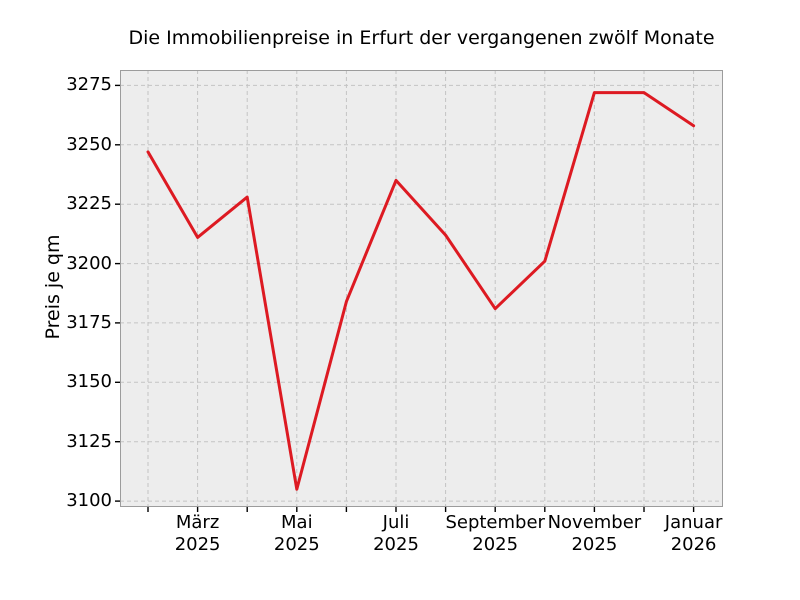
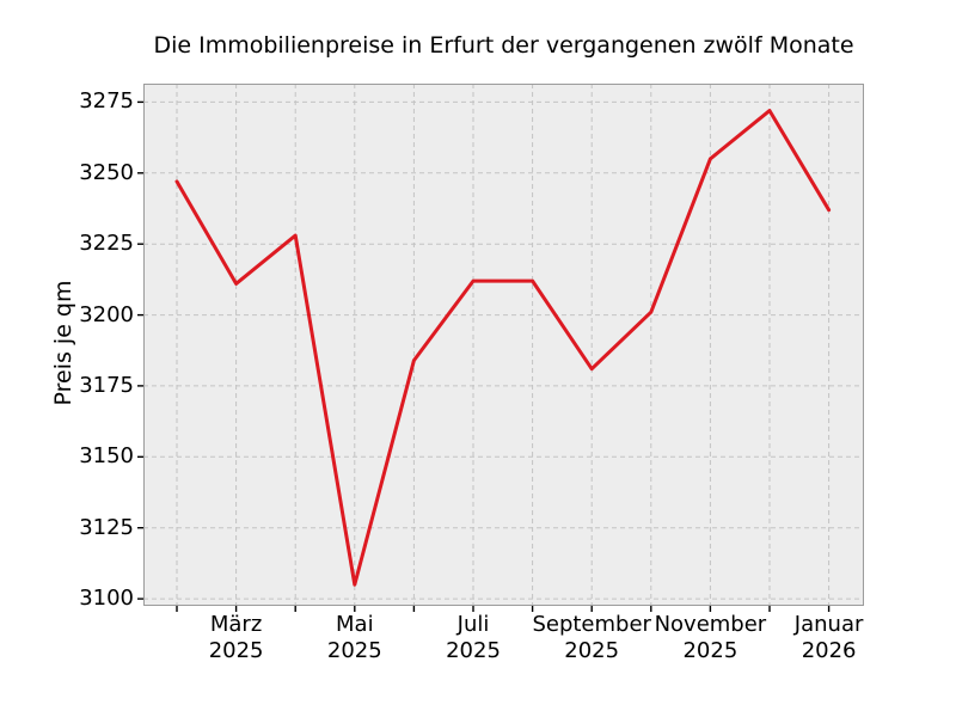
Juli 2025: 3235 -> 3212
November 2025: 3272 -> 3255
Januar 2026: 3258 -> 3237
